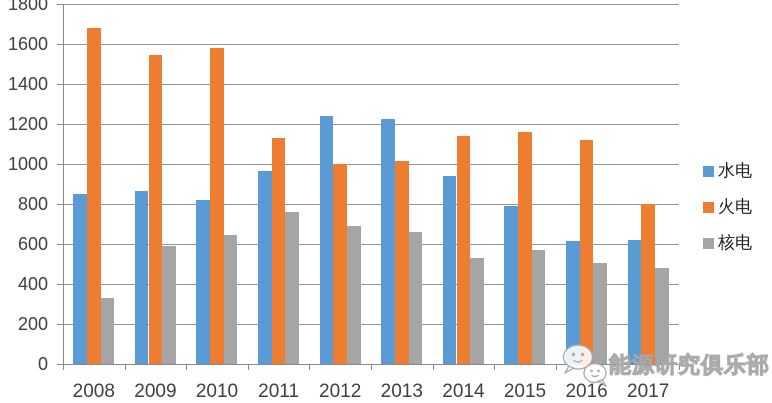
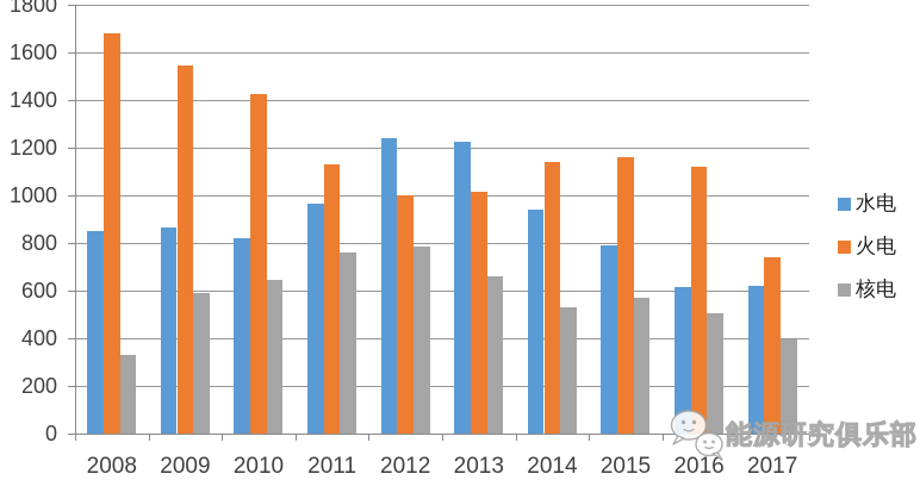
火电/2010: 1580 -> 1420
核电/2012: 690 -> 780
火电/2017: 800 -> 740
核电/2017: 480 -> 400
